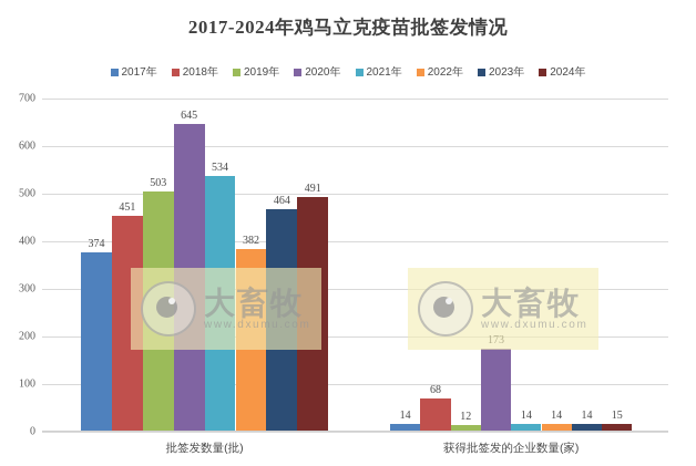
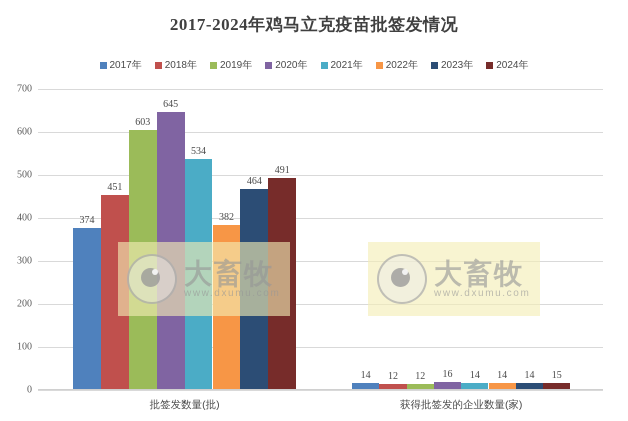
2019年/批签发数量(批): 503 -> 603
2018年/获得批签发的企业数量(家): 68 -> 12
2020年/获得批签发的企业数量(家): 173 -> 16
